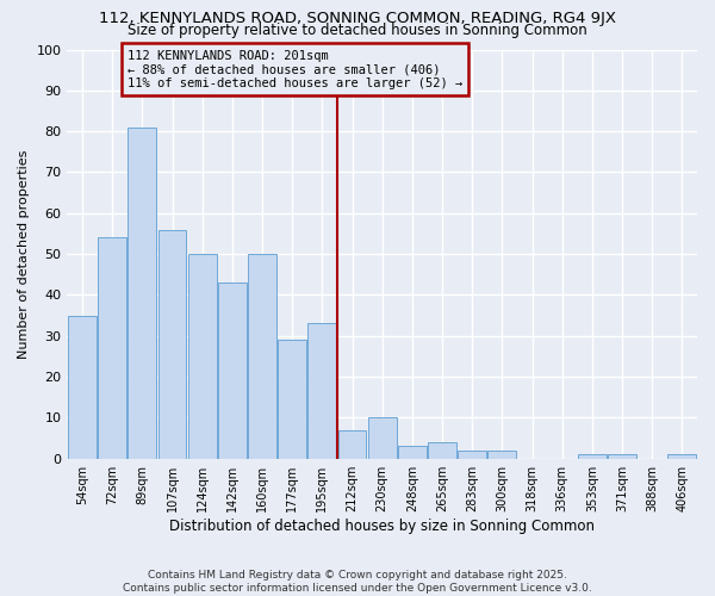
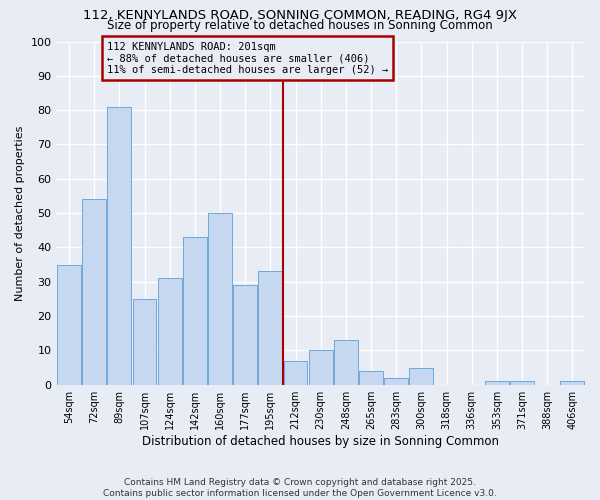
107sqm: 56 -> 25
124sqm: 50 -> 31
248sqm: 3 -> 13
300sqm: 2 -> 5
